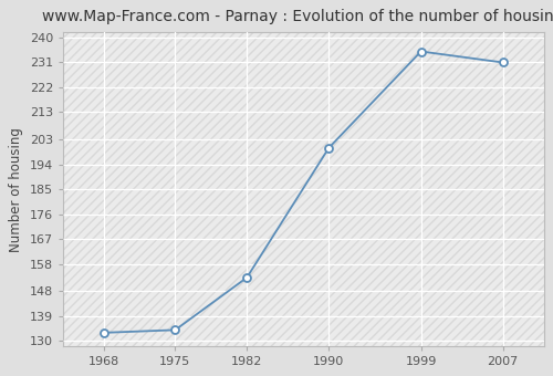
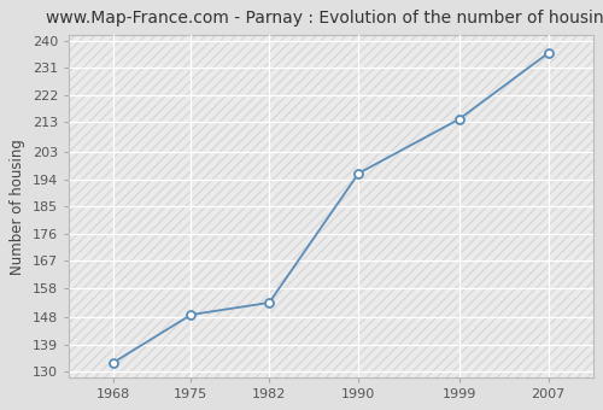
1975: 134 -> 149
1990: 200 -> 196
1999: 235 -> 214
2007: 231 -> 236
